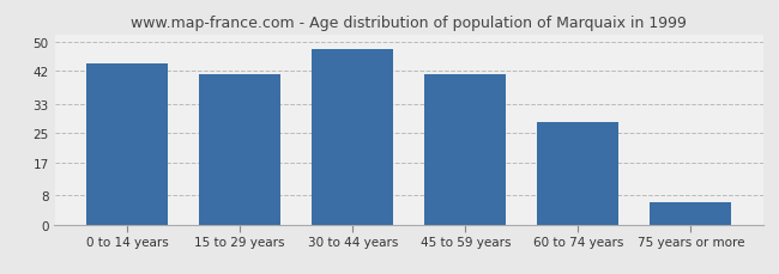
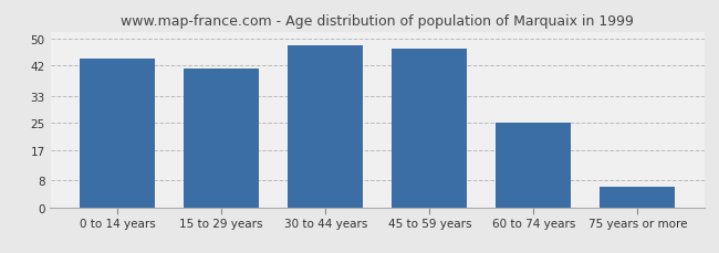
45 to 59 years: 41 -> 47
60 to 74 years: 28 -> 25
